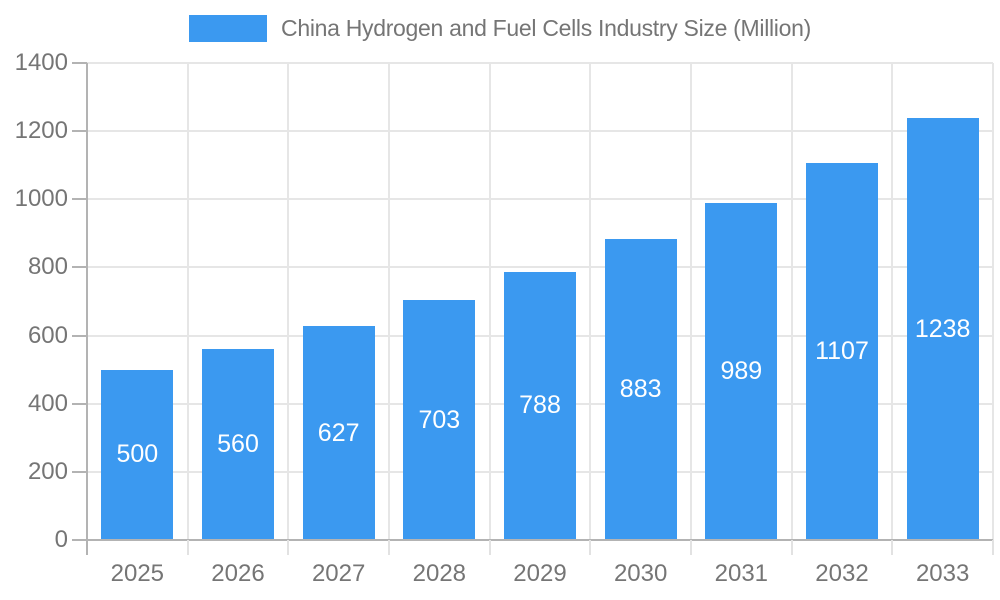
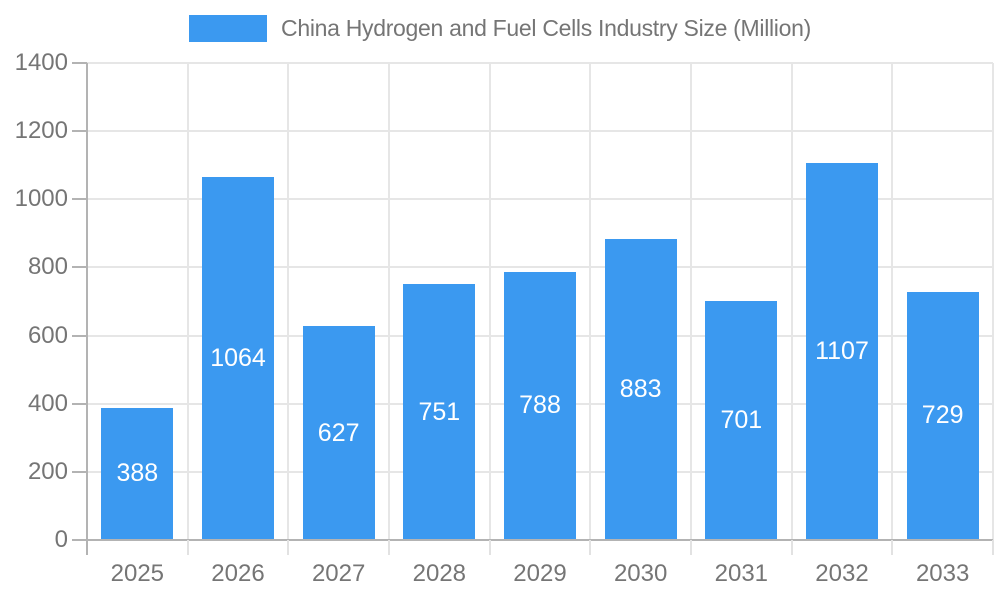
2025: 500 -> 388
2026: 560 -> 1064
2028: 703 -> 751
2031: 989 -> 701
2033: 1238 -> 729
